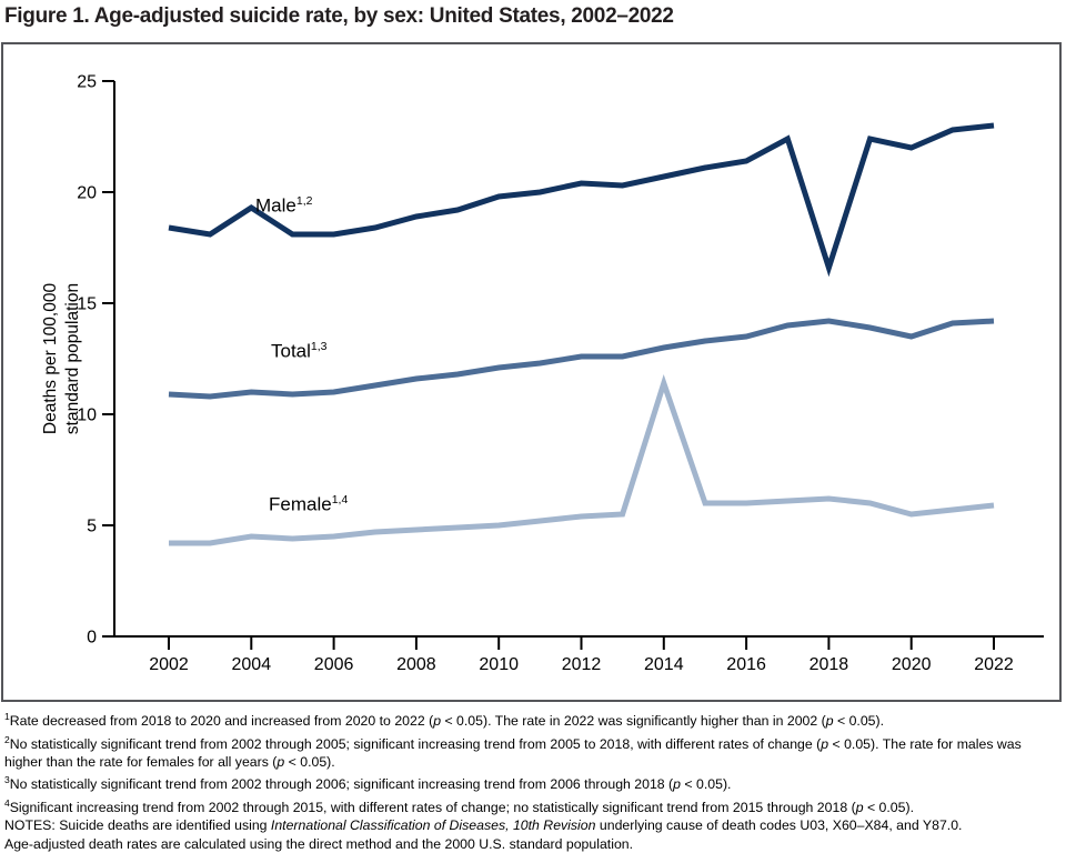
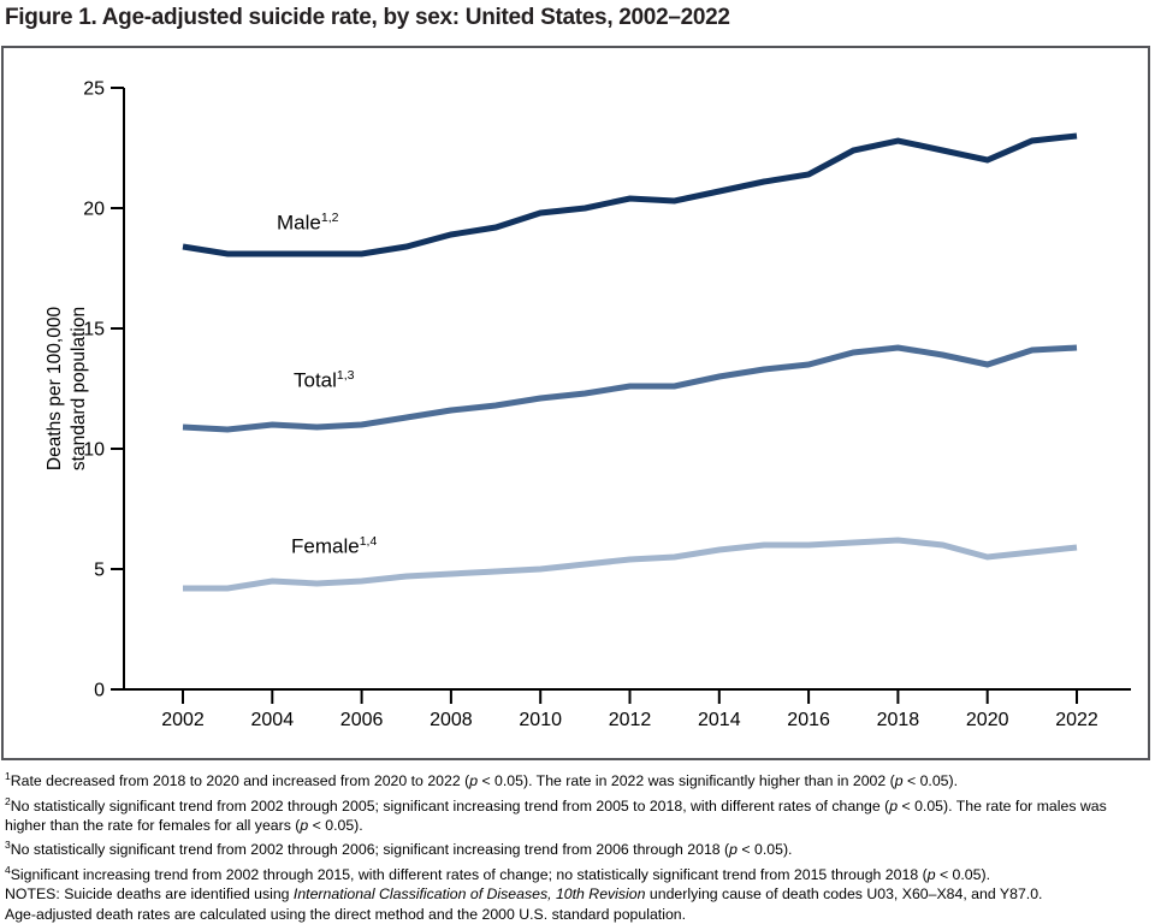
Male/2004: 19.3 -> 18.1
Female/2014: 11.4 -> 5.8
Male/2018: 16.6 -> 22.8
